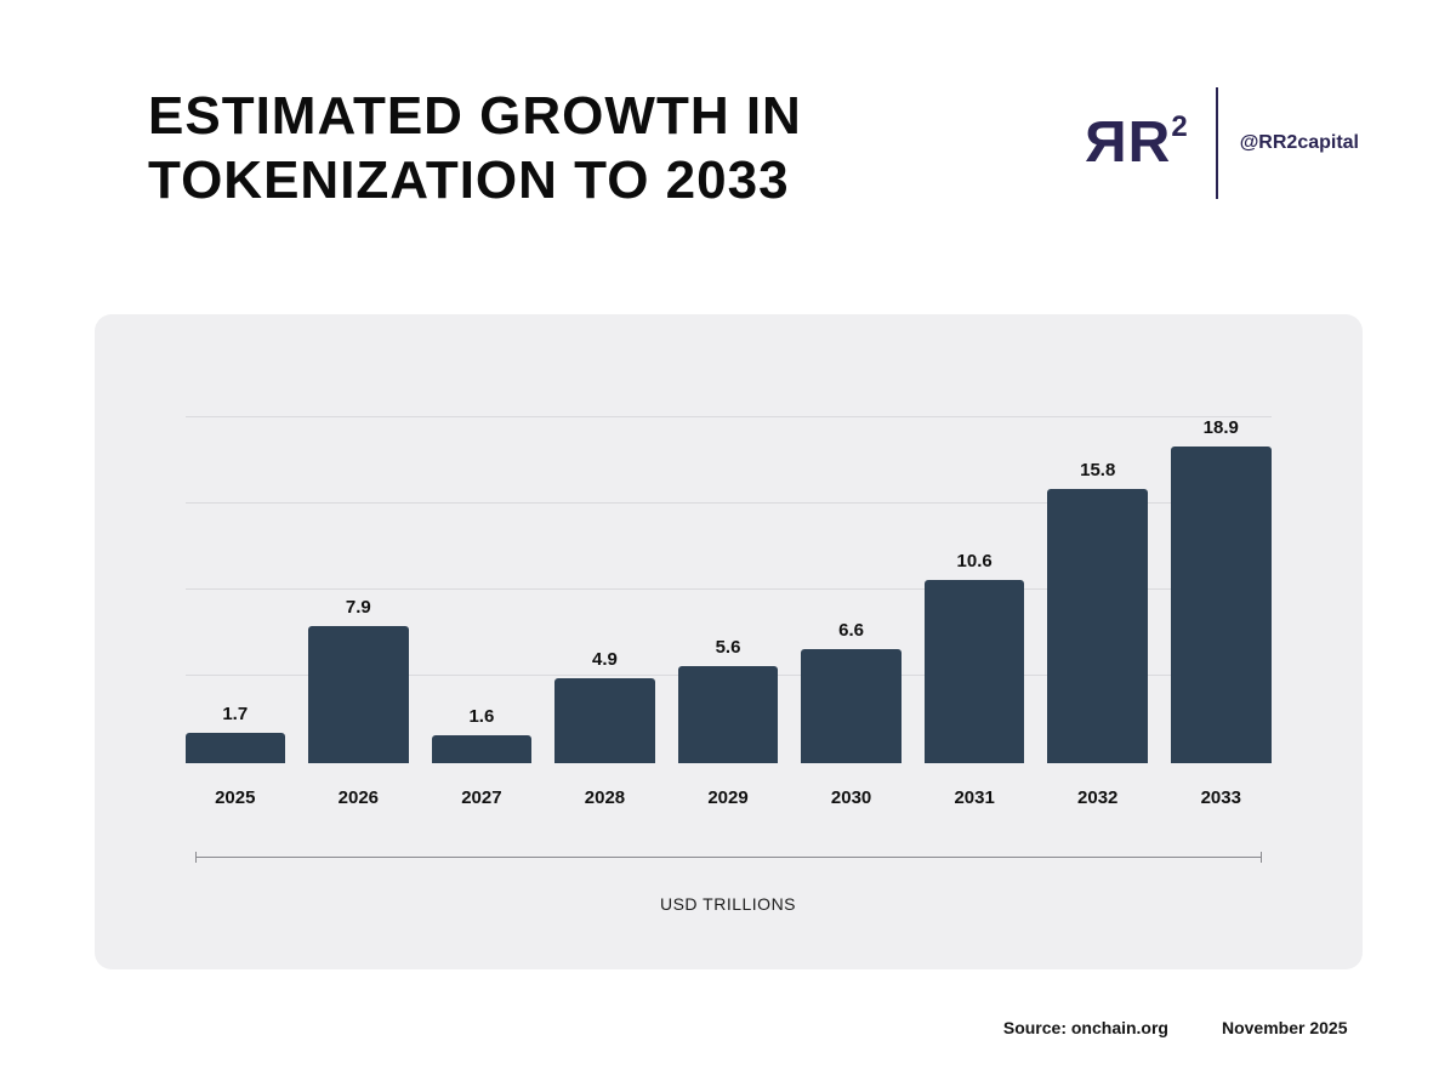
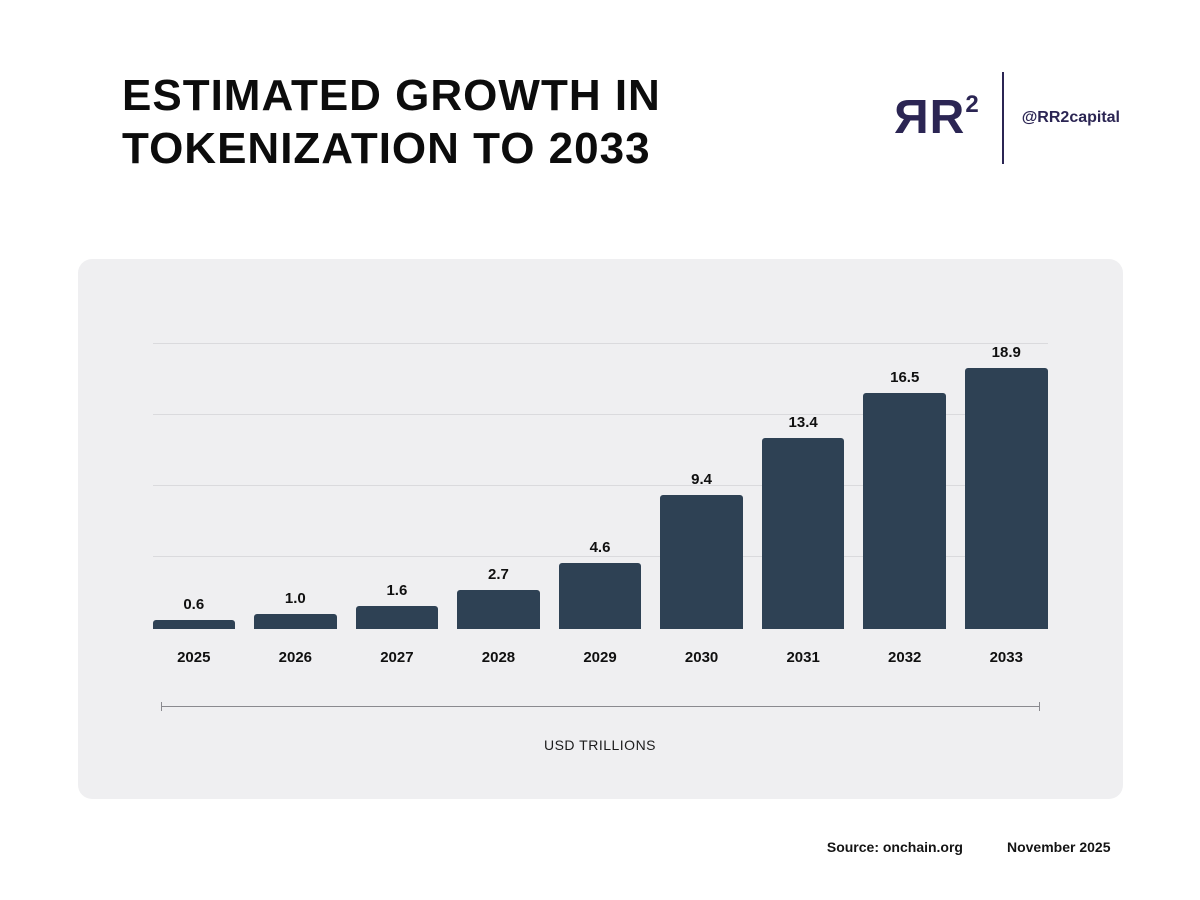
2025: 1.7 -> 0.6
2026: 7.9 -> 1.0
2028: 4.9 -> 2.7
2029: 5.6 -> 4.6
2030: 6.6 -> 9.4
2031: 10.6 -> 13.4
2032: 15.8 -> 16.5
